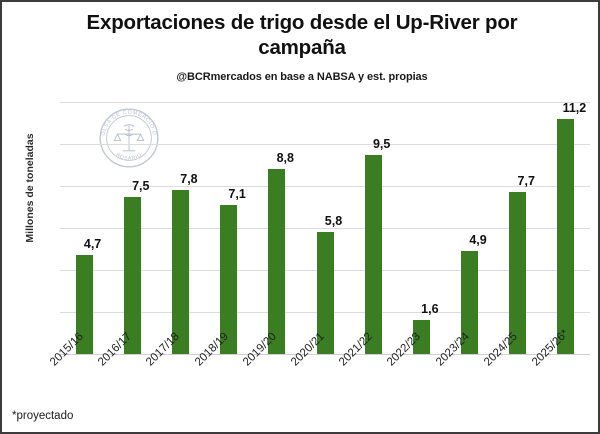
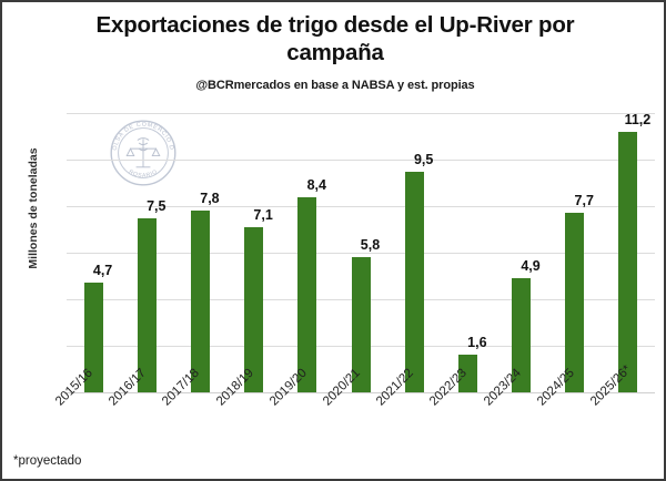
2019/20: 8,8 -> 8,4
